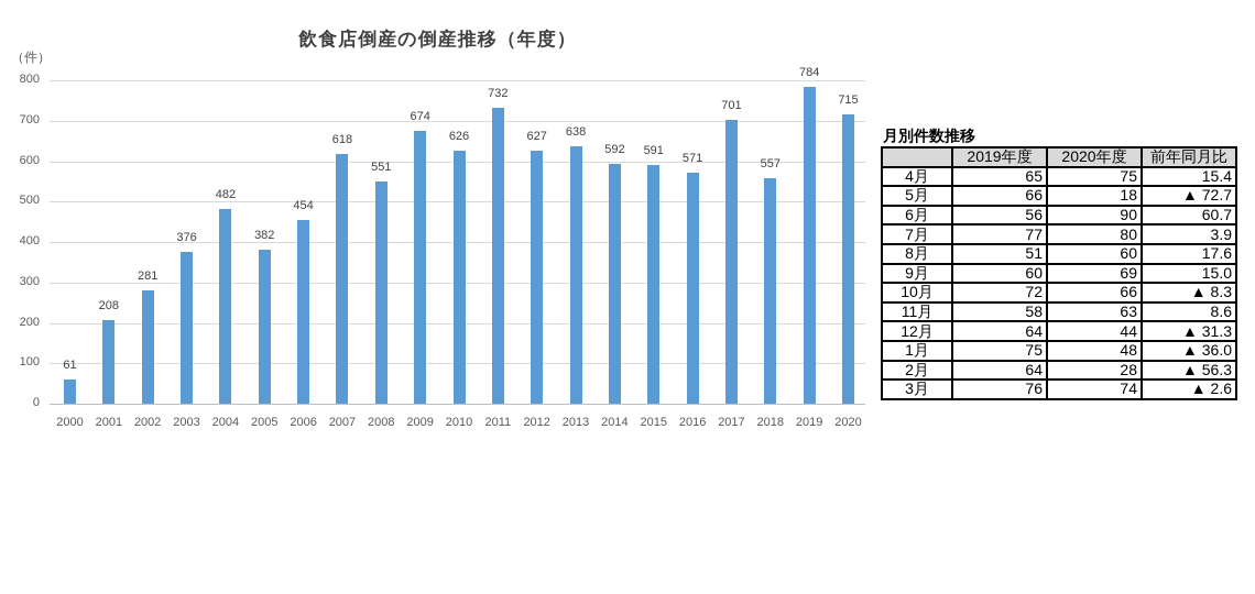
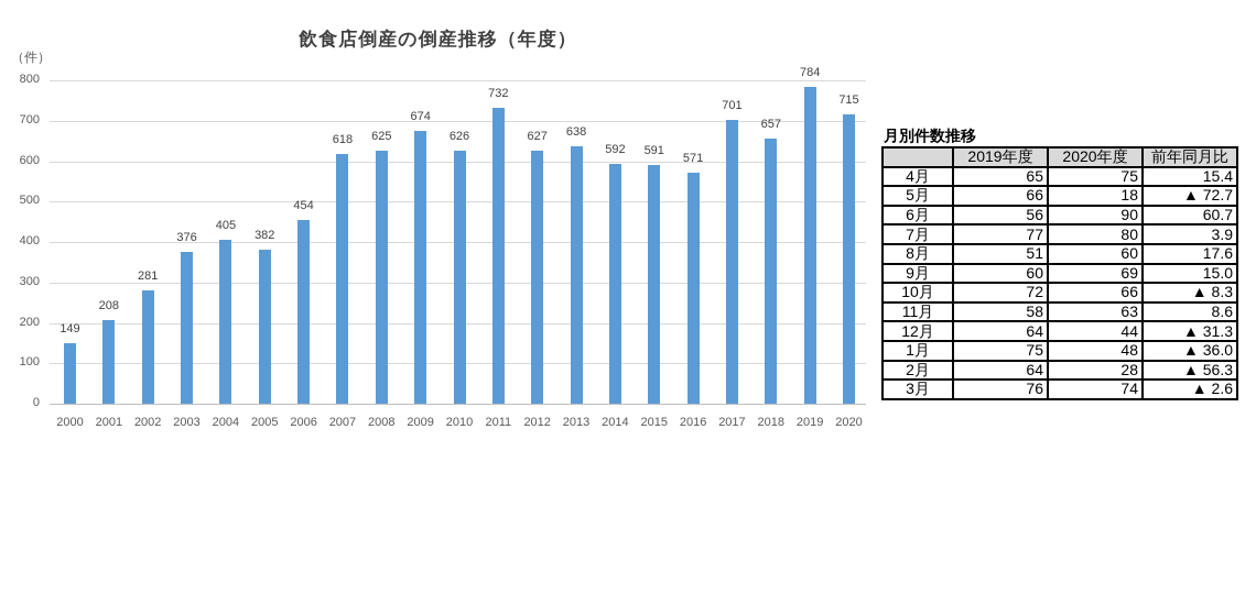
2000: 61 -> 149
2004: 482 -> 405
2008: 551 -> 625
2018: 557 -> 657
